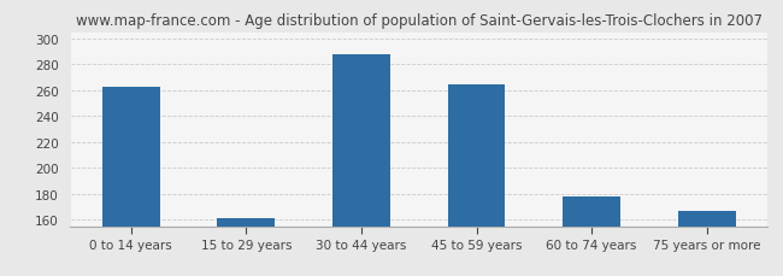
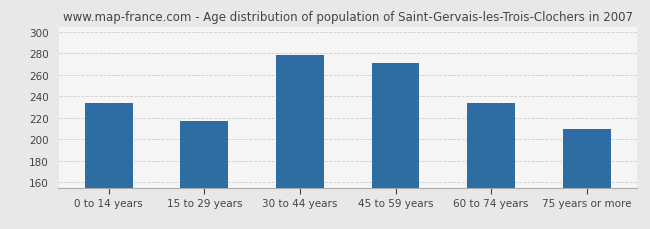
0 to 14 years: 263 -> 234
15 to 29 years: 161 -> 217
30 to 44 years: 288 -> 279
45 to 59 years: 265 -> 271
60 to 74 years: 178 -> 234
75 years or more: 167 -> 210
